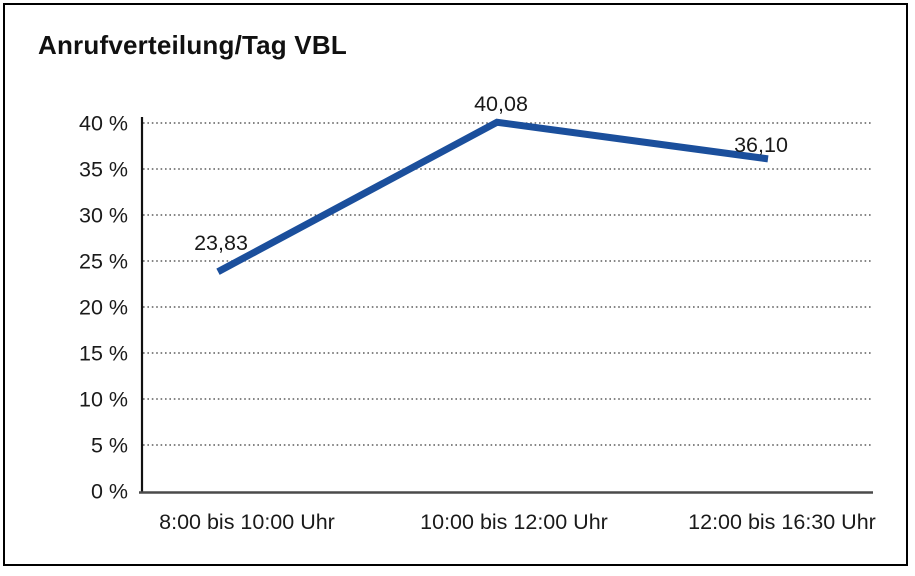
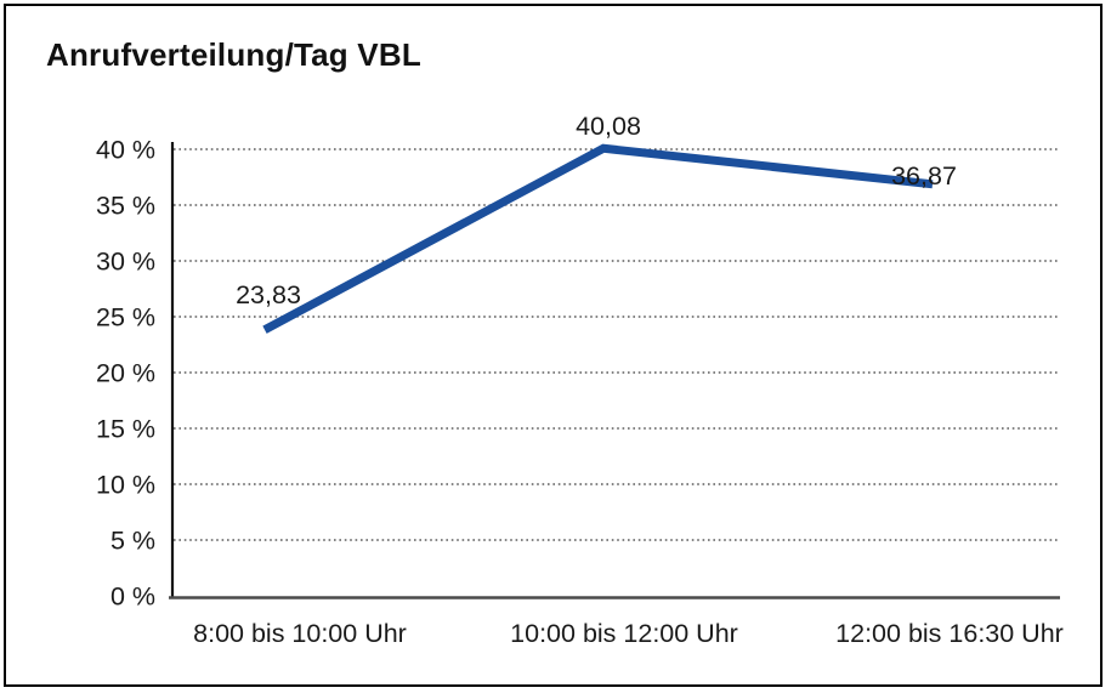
12:00 bis 16:30 Uhr: 36,10 -> 36,87
